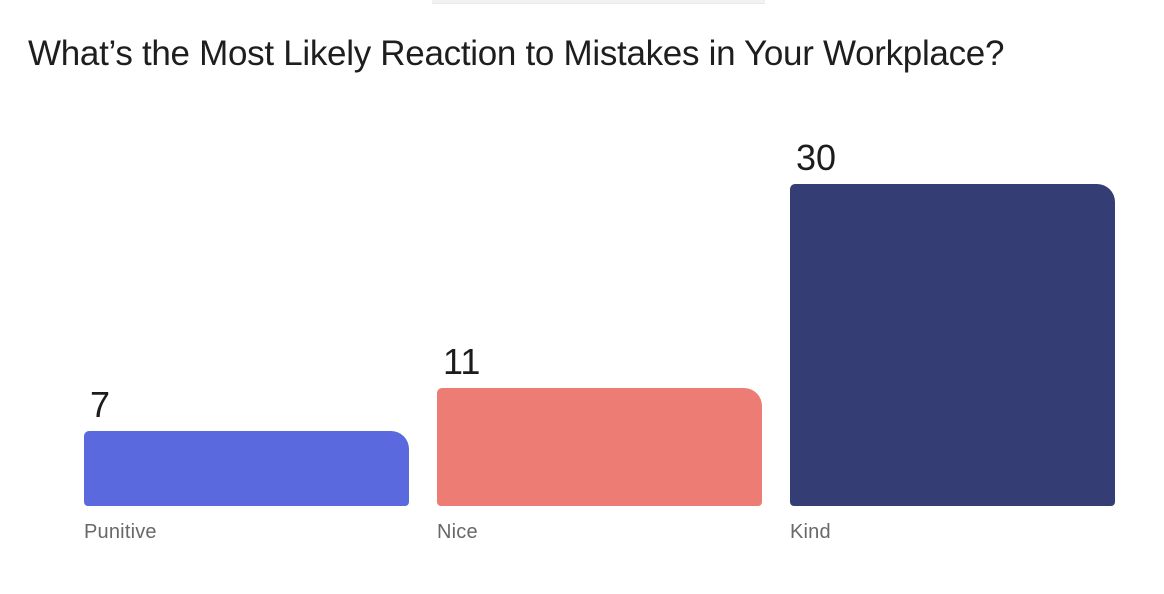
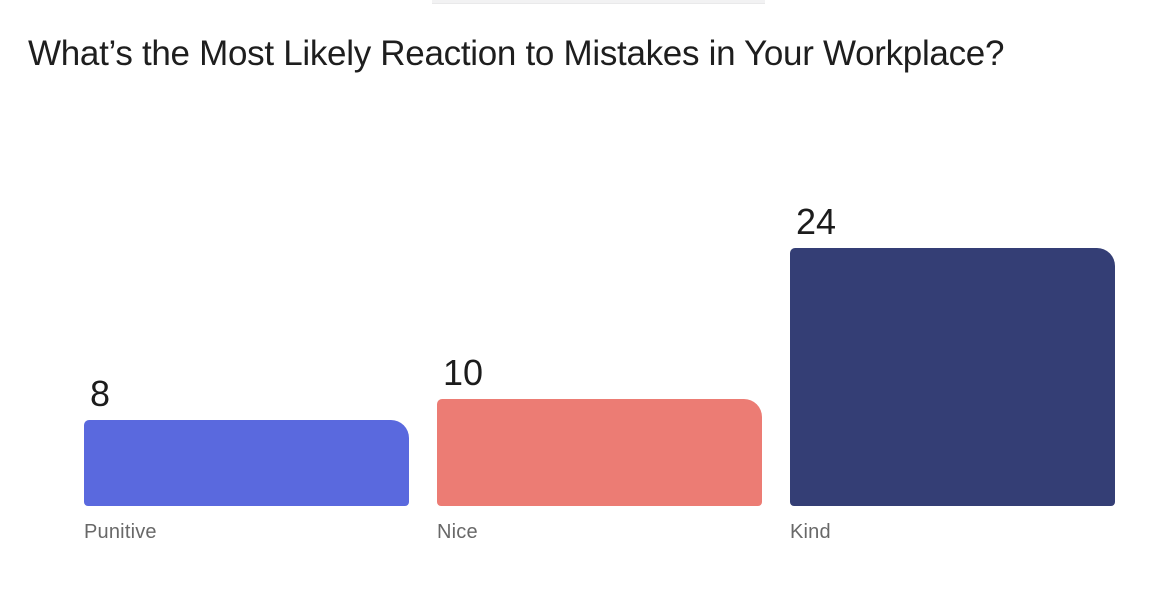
Punitive: 7 -> 8
Nice: 11 -> 10
Kind: 30 -> 24
